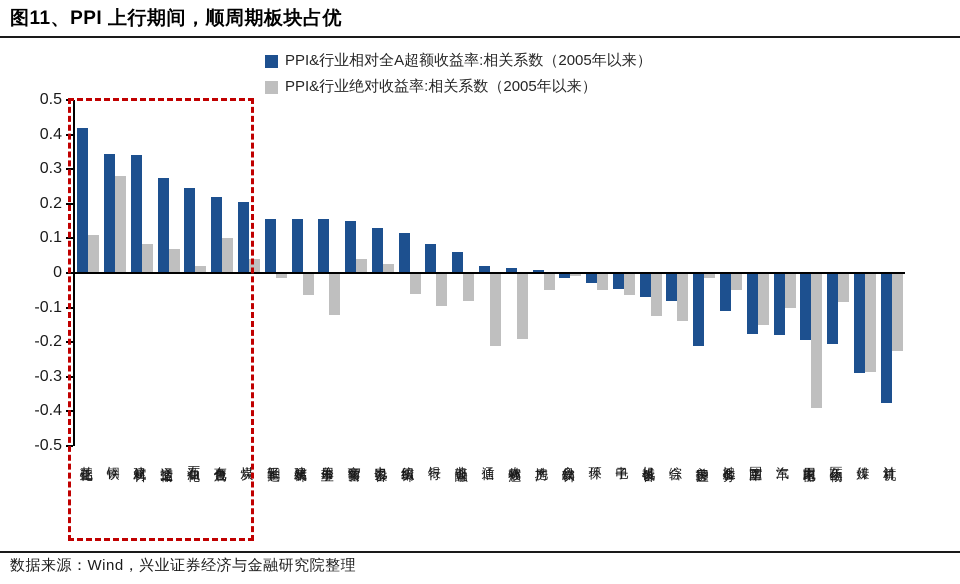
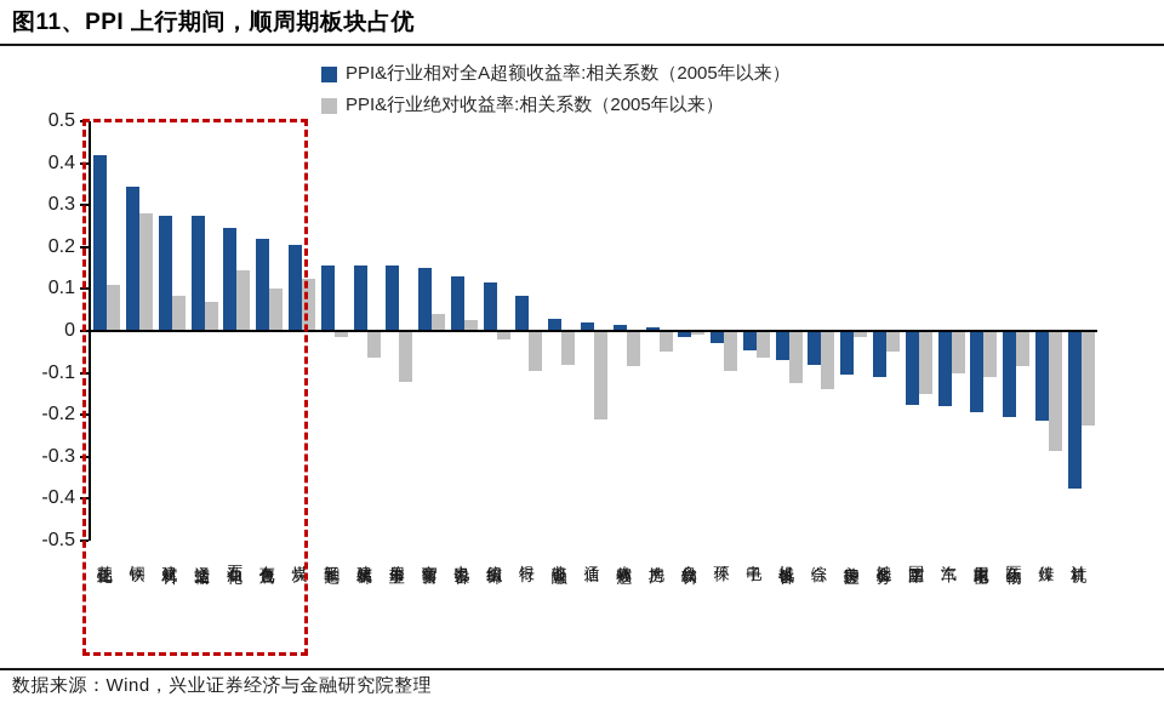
PPI&行业相对全A超额收益率:相关系数（2005年以来）/建筑材料: 0.34 -> 0.28
PPI&行业绝对收益率:相关系数（2005年以来）/石油石化: 0.02 -> 0.14
PPI&行业绝对收益率:相关系数（2005年以来）/煤炭: 0.04 -> 0.12
PPI&行业绝对收益率:相关系数（2005年以来）/纺织服饰: -0.06 -> -0.02
PPI&行业相对全A超额收益率:相关系数（2005年以来）/非银金融: 0.06 -> 0.03
PPI&行业绝对收益率:相关系数（2005年以来）/农林牧渔: -0.19 -> -0.09
PPI&行业绝对收益率:相关系数（2005年以来）/环保: -0.05 -> -0.10
PPI&行业相对全A超额收益率:相关系数（2005年以来）/美容护理: -0.21 -> -0.10
PPI&行业绝对收益率:相关系数（2005年以来）/家用电器: -0.39 -> -0.11
PPI&行业相对全A超额收益率:相关系数（2005年以来）/传媒: -0.29 -> -0.21
